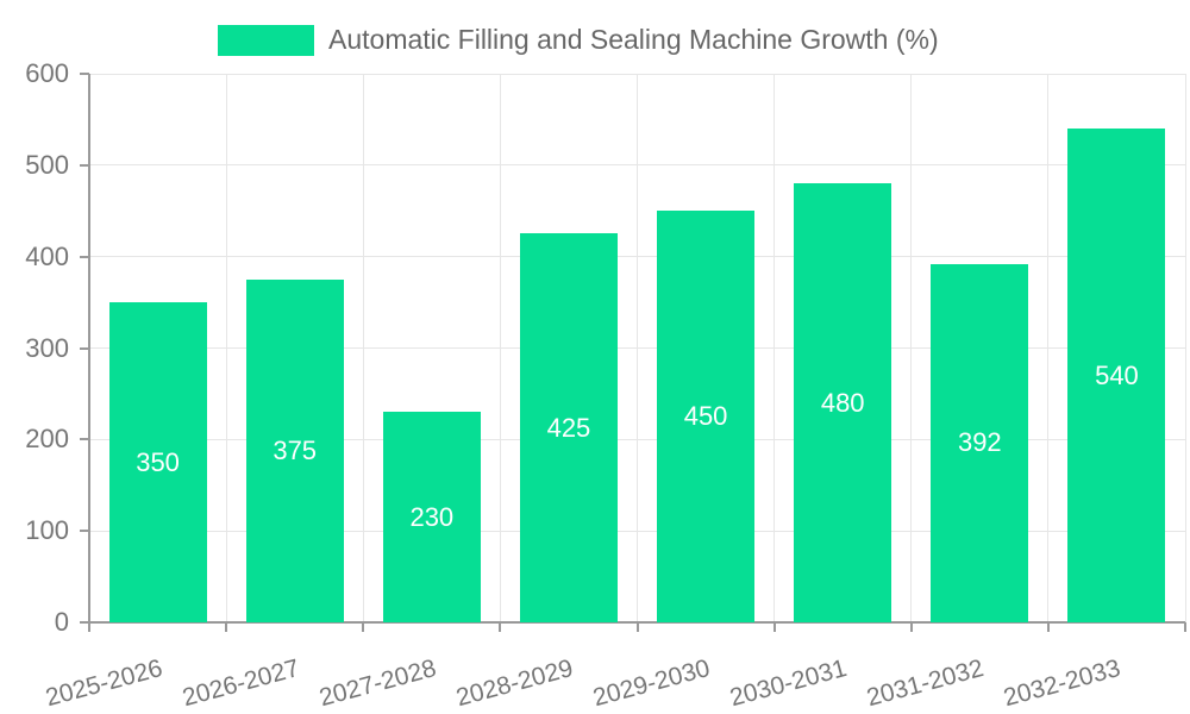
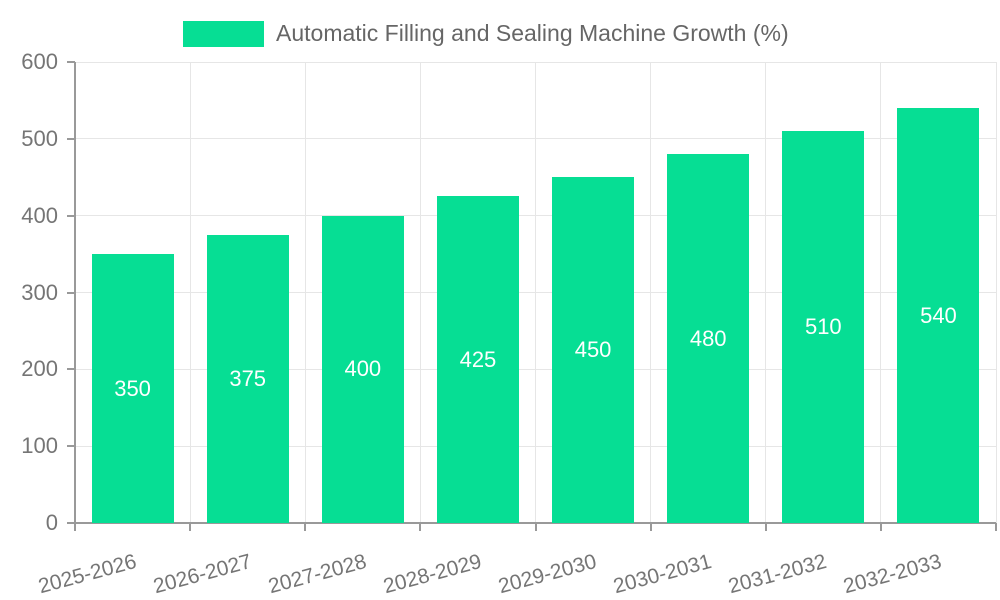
2027-2028: 230 -> 400
2031-2032: 392 -> 510
